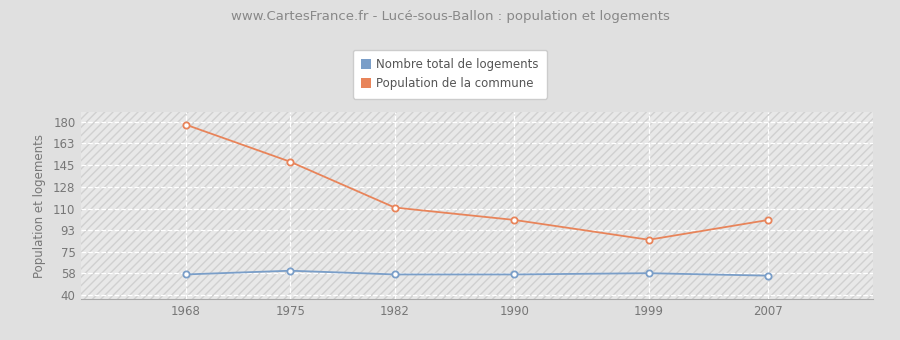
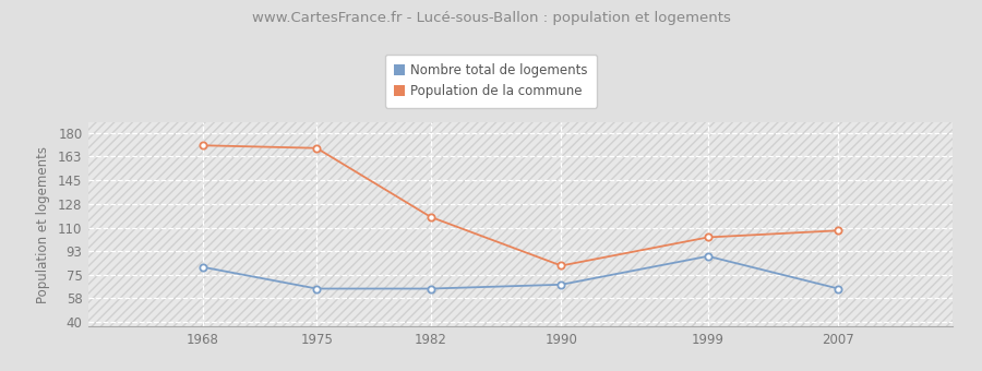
Nombre total de logements/1968: 57 -> 81
Population de la commune/1968: 178 -> 171
Nombre total de logements/1975: 60 -> 65
Population de la commune/1975: 148 -> 169
Nombre total de logements/1982: 57 -> 65
Population de la commune/1982: 111 -> 118
Nombre total de logements/1990: 57 -> 68
Population de la commune/1990: 101 -> 82
Nombre total de logements/1999: 58 -> 89
Population de la commune/1999: 85 -> 103
Nombre total de logements/2007: 56 -> 65
Population de la commune/2007: 101 -> 108
